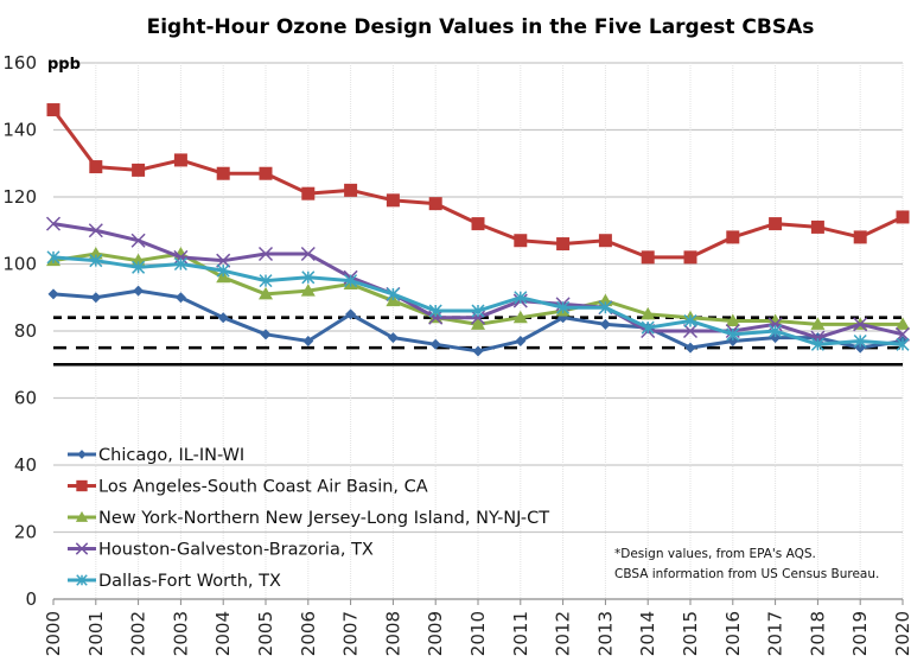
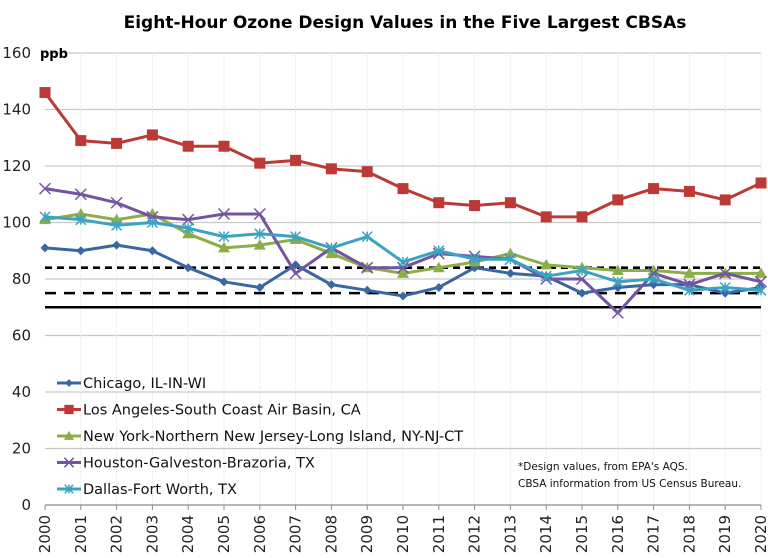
Houston-Galveston-Brazoria, TX/2007: 96 -> 82
Dallas-Fort Worth, TX/2009: 86 -> 95
Houston-Galveston-Brazoria, TX/2016: 80 -> 68
